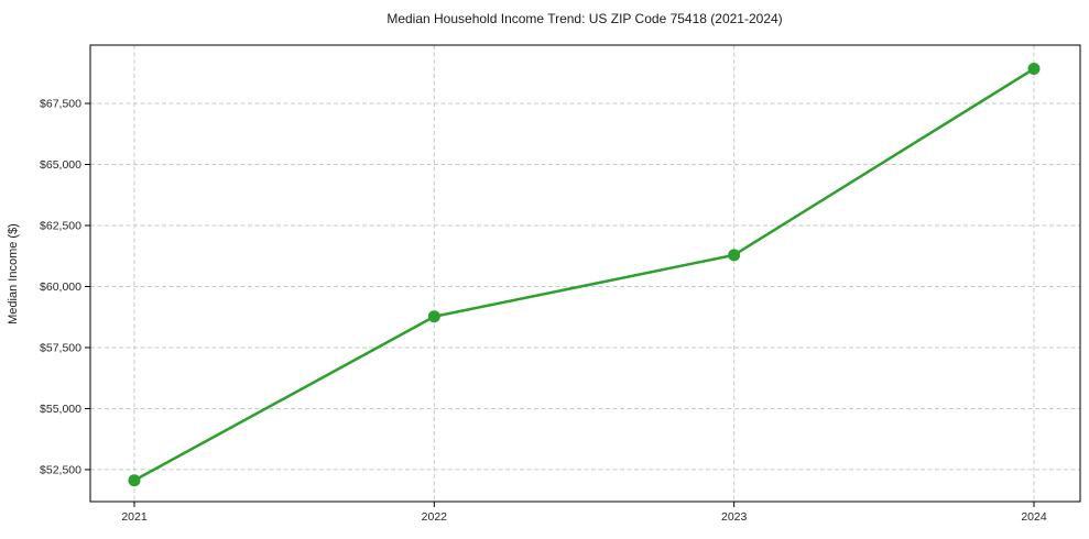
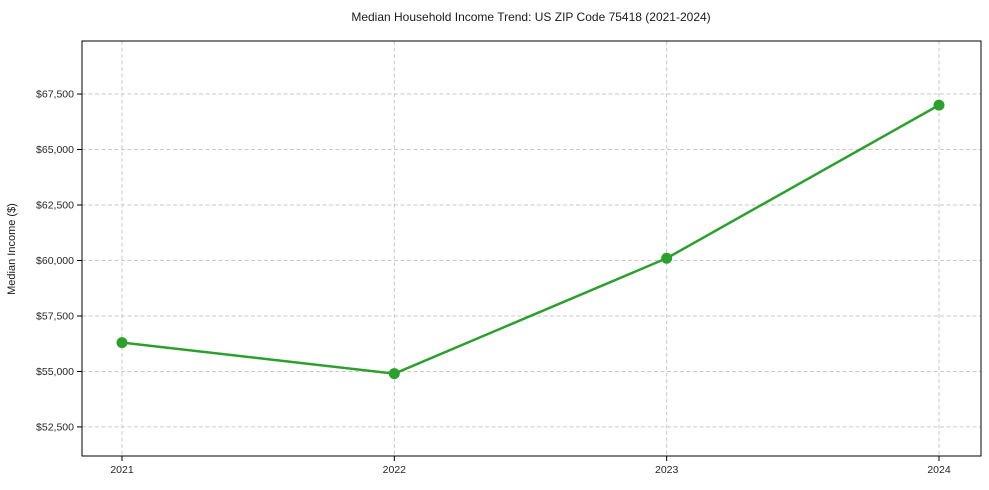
2021: $52100 -> $56300
2022: $58800 -> $54900
2023: $61300 -> $60100
2024: $68900 -> $67000
